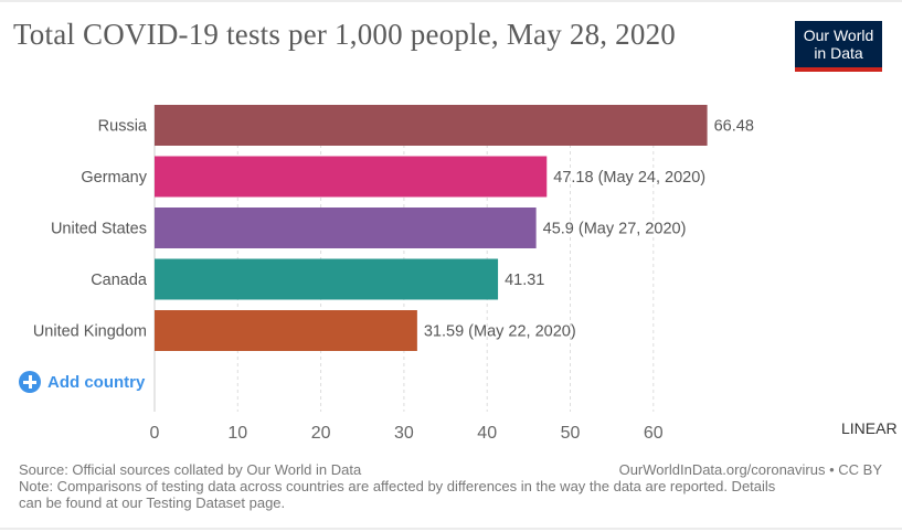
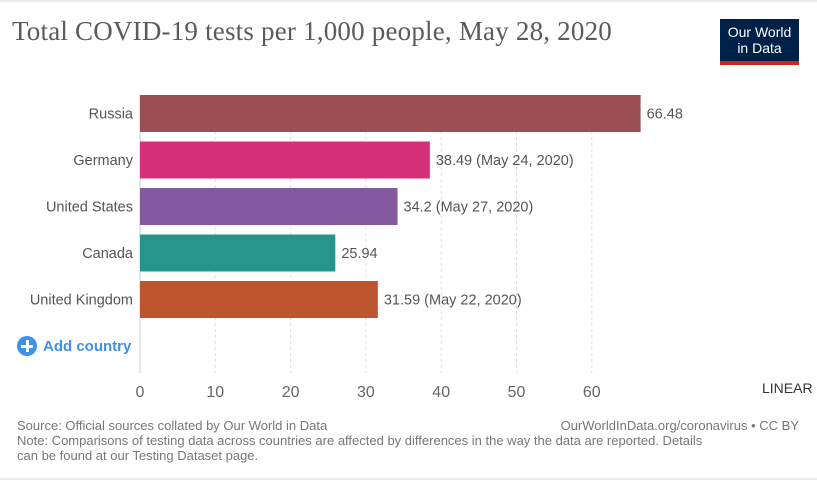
Germany: 47.18 -> 38.49
United States: 45.9 -> 34.2
Canada: 41.31 -> 25.94
